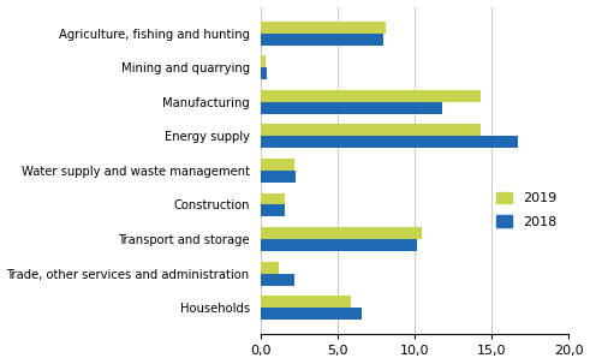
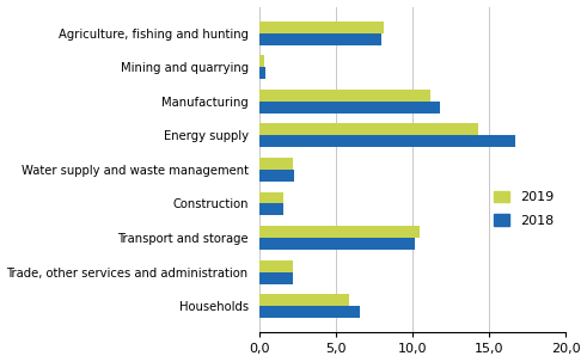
2019/Manufacturing: 14,3 -> 11,2
2019/Trade, other services and administration: 1,2 -> 2,2
